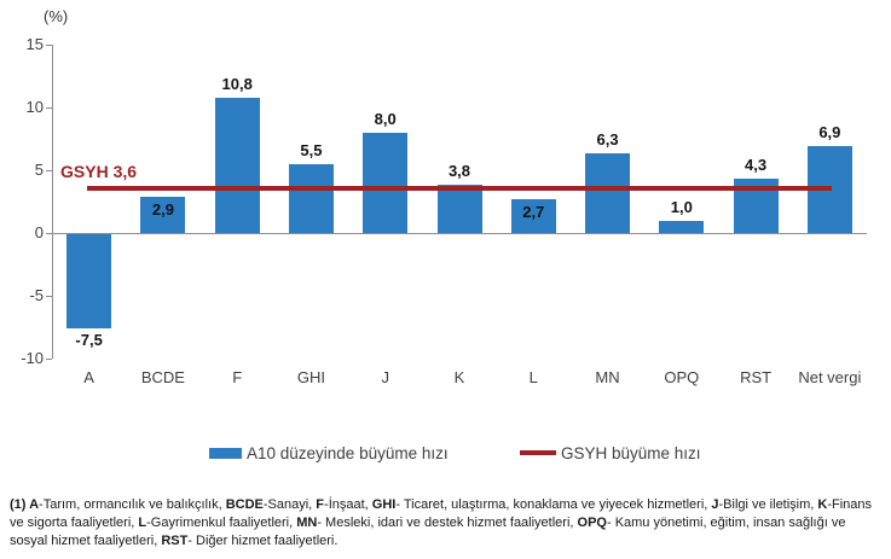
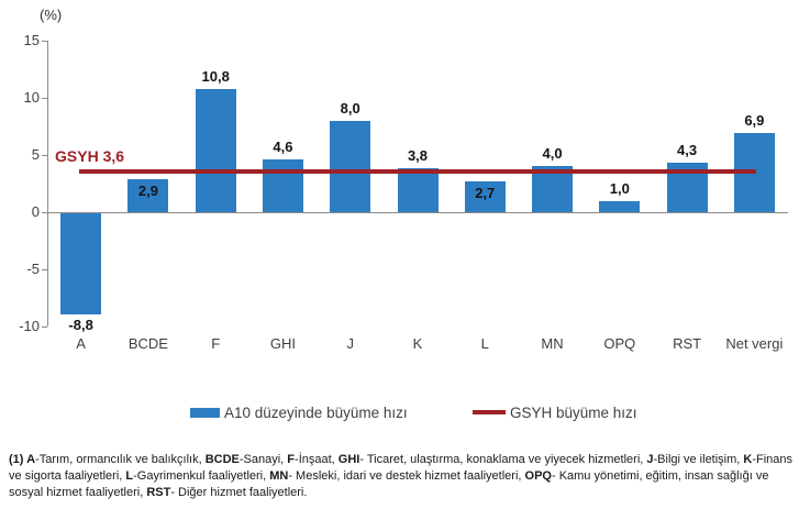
A: -7,5 -> -8,8
GHI: 5,5 -> 4,6
MN: 6,3 -> 4,0
